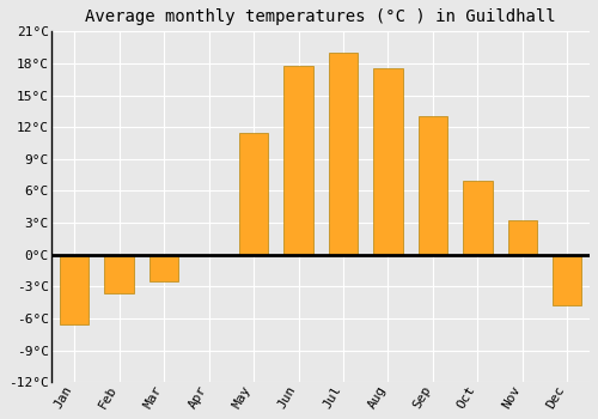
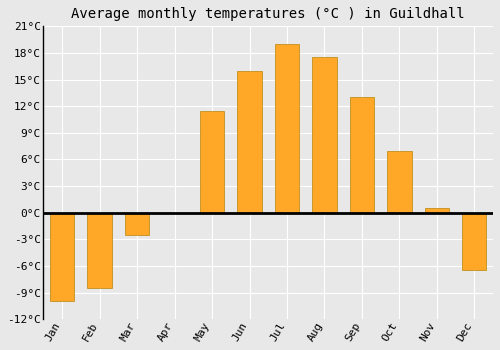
Jan: -6.6°C -> -10.0°C
Feb: -3.6°C -> -8.5°C
Jun: 17.8°C -> 16.0°C
Nov: 3.2°C -> 0.5°C
Dec: -4.8°C -> -6.5°C
